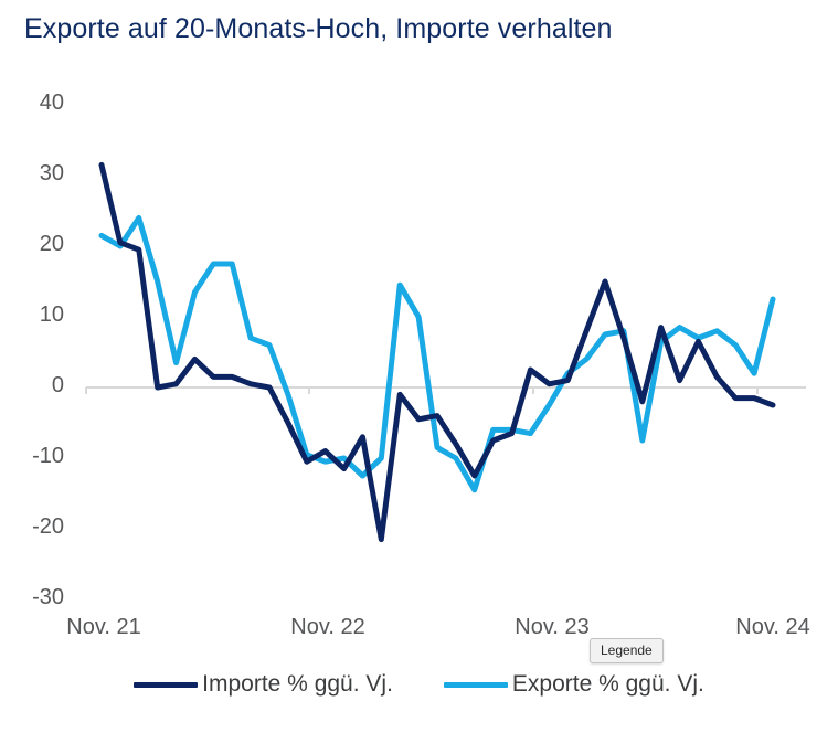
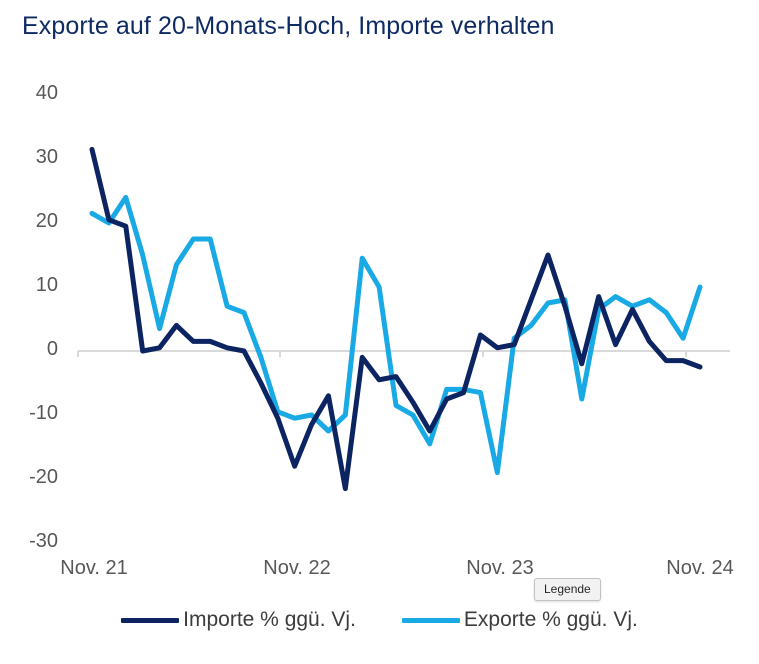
Importe % ggü. Vj./Nov. 22: -9 -> -18
Exporte % ggü. Vj./Nov. 23: -2 -> -19
Exporte % ggü. Vj./Nov. 24: 12 -> 10
